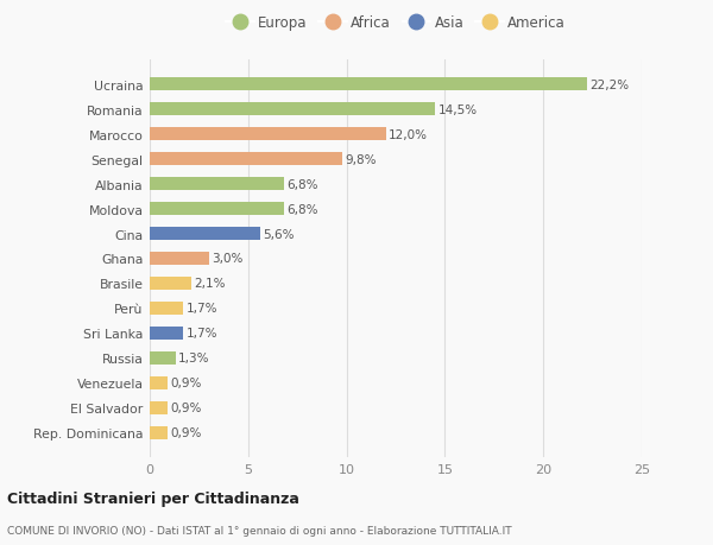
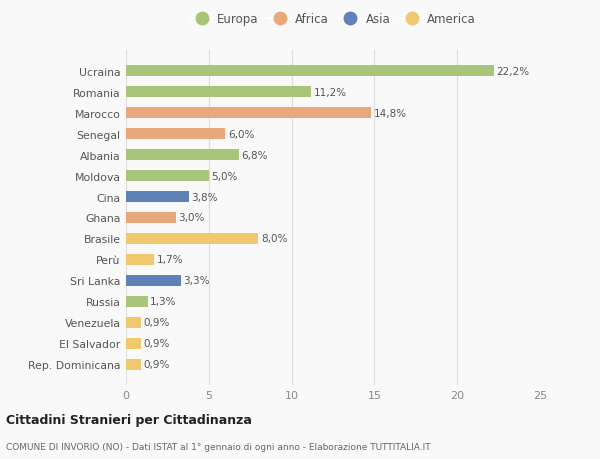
Romania: 14,5% -> 11,2%
Marocco: 12,0% -> 14,8%
Senegal: 9,8% -> 6,0%
Moldova: 6,8% -> 5,0%
Cina: 5,6% -> 3,8%
Brasile: 2,1% -> 8,0%
Sri Lanka: 1,7% -> 3,3%
